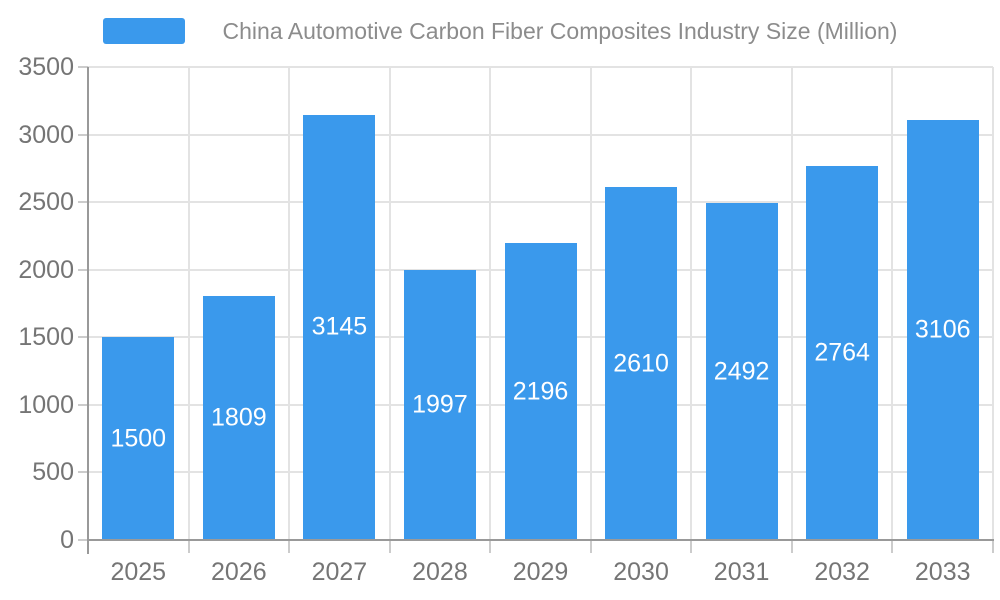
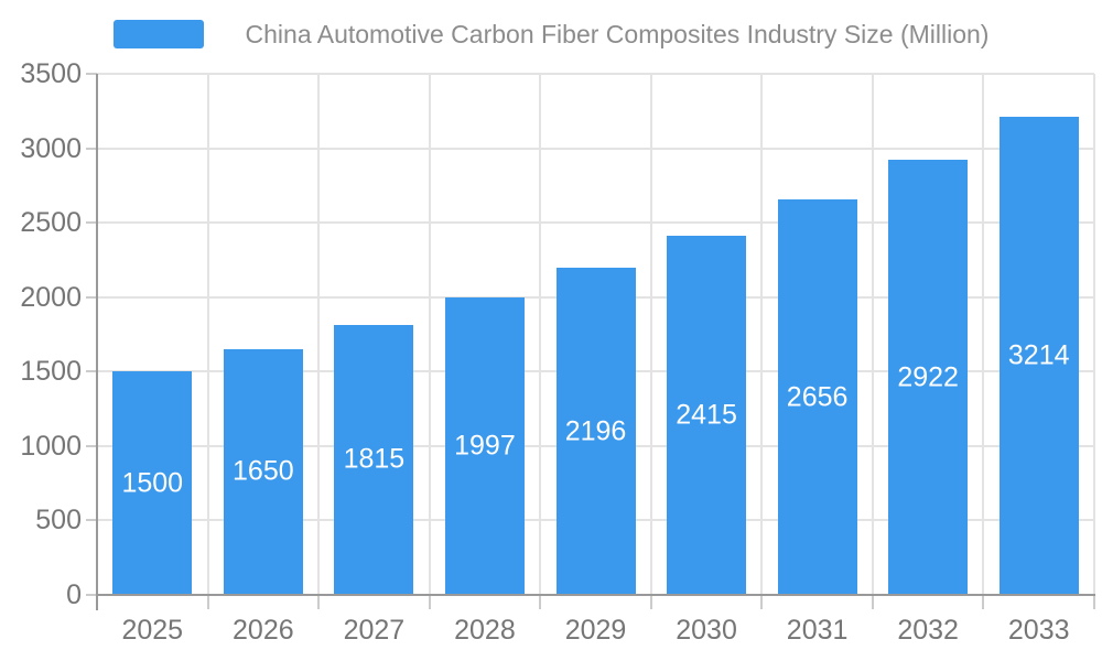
2026: 1809 -> 1650
2027: 3145 -> 1815
2030: 2610 -> 2415
2031: 2492 -> 2656
2032: 2764 -> 2922
2033: 3106 -> 3214
